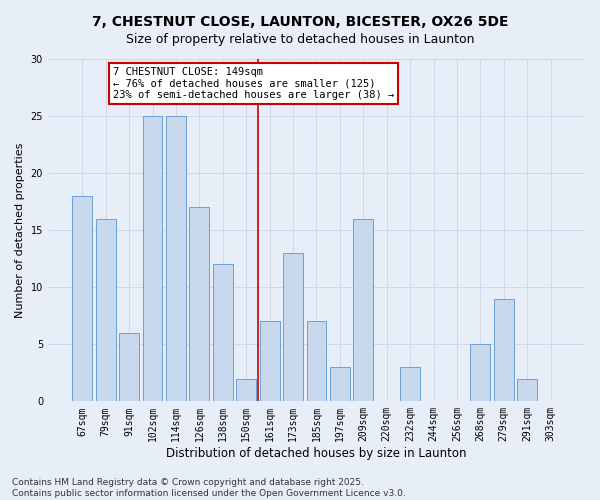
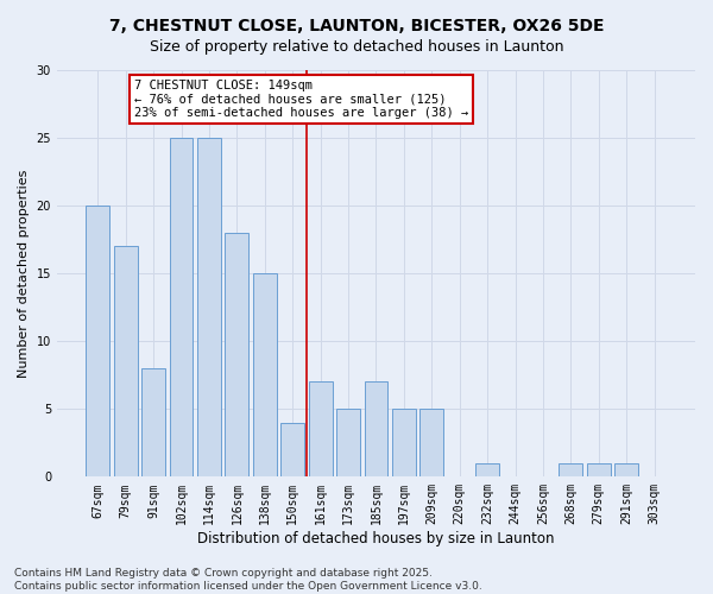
67sqm: 18 -> 20
79sqm: 16 -> 17
91sqm: 6 -> 8
126sqm: 17 -> 18
138sqm: 12 -> 15
150sqm: 2 -> 4
173sqm: 13 -> 5
197sqm: 3 -> 5
209sqm: 16 -> 5
232sqm: 3 -> 1
268sqm: 5 -> 1
279sqm: 9 -> 1
291sqm: 2 -> 1
